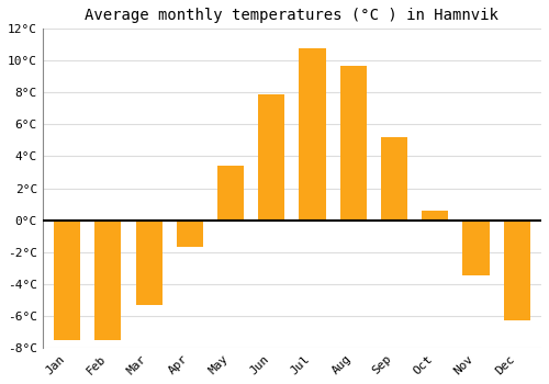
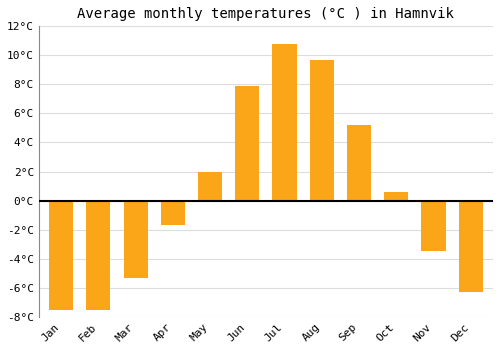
May: 3.4°C -> 2.0°C
